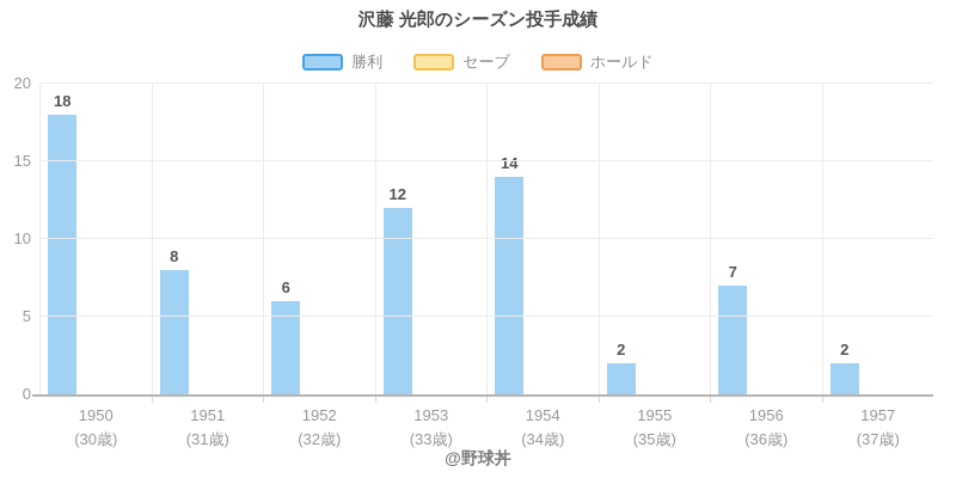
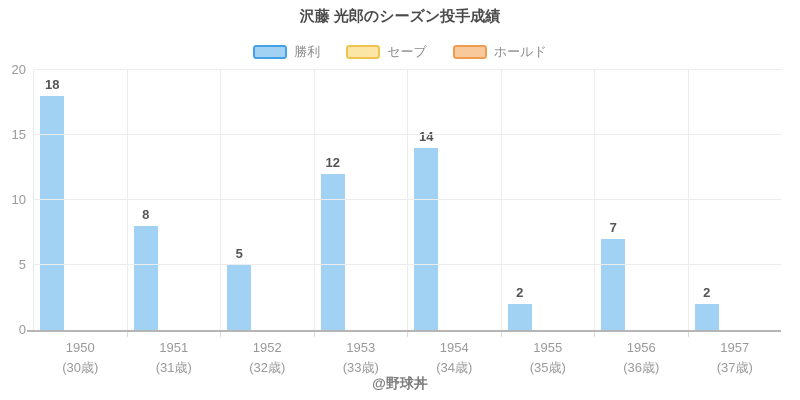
勝利/1952: 6 -> 5
